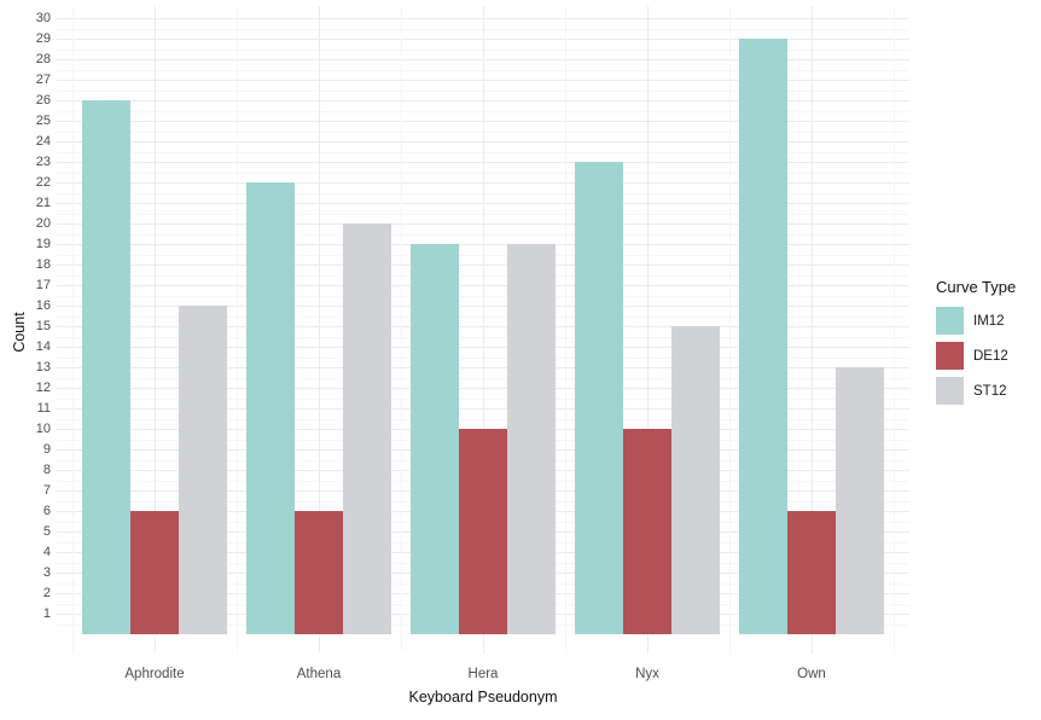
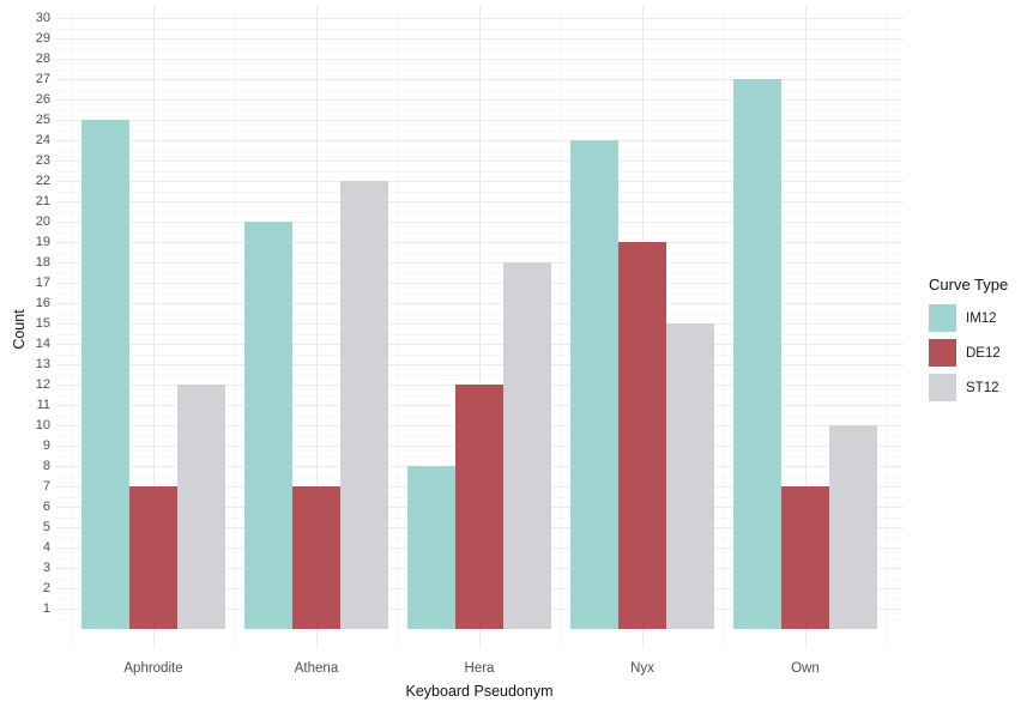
IM12/Aphrodite: 26 -> 25
DE12/Aphrodite: 6 -> 7
ST12/Aphrodite: 16 -> 12
IM12/Athena: 22 -> 20
DE12/Athena: 6 -> 7
ST12/Athena: 20 -> 22
IM12/Hera: 19 -> 8
DE12/Hera: 10 -> 12
ST12/Hera: 19 -> 18
IM12/Nyx: 23 -> 24
DE12/Nyx: 10 -> 19
IM12/Own: 29 -> 27
DE12/Own: 6 -> 7
ST12/Own: 13 -> 10
